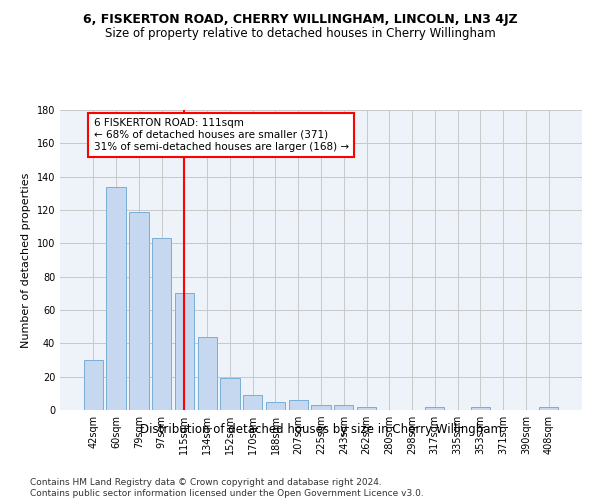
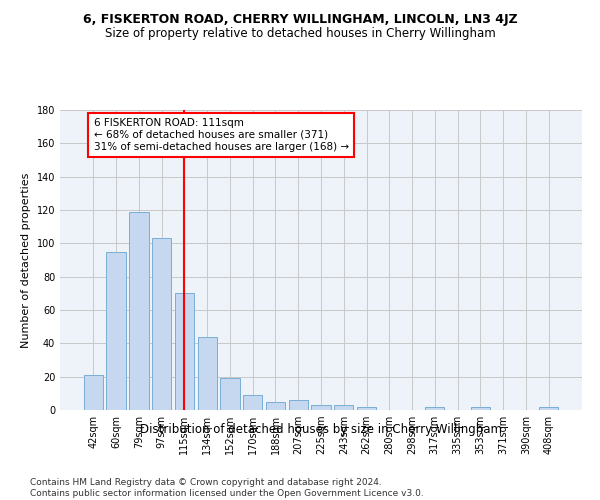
42sqm: 30 -> 21
60sqm: 134 -> 95
